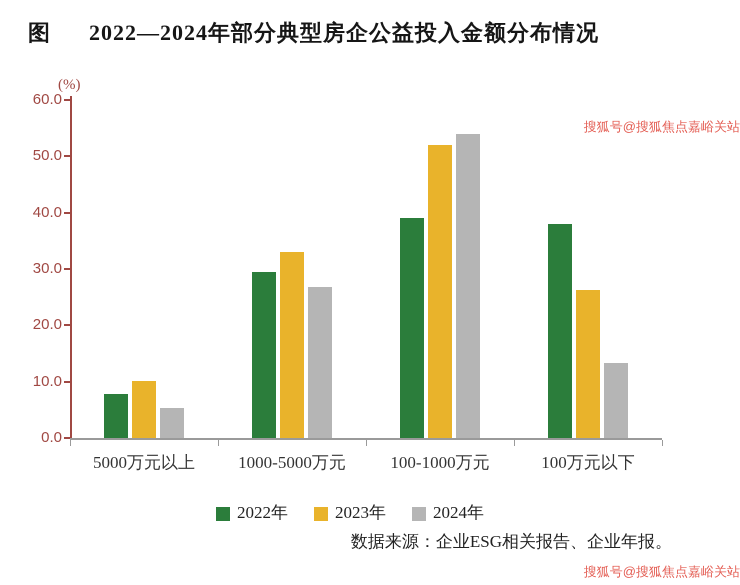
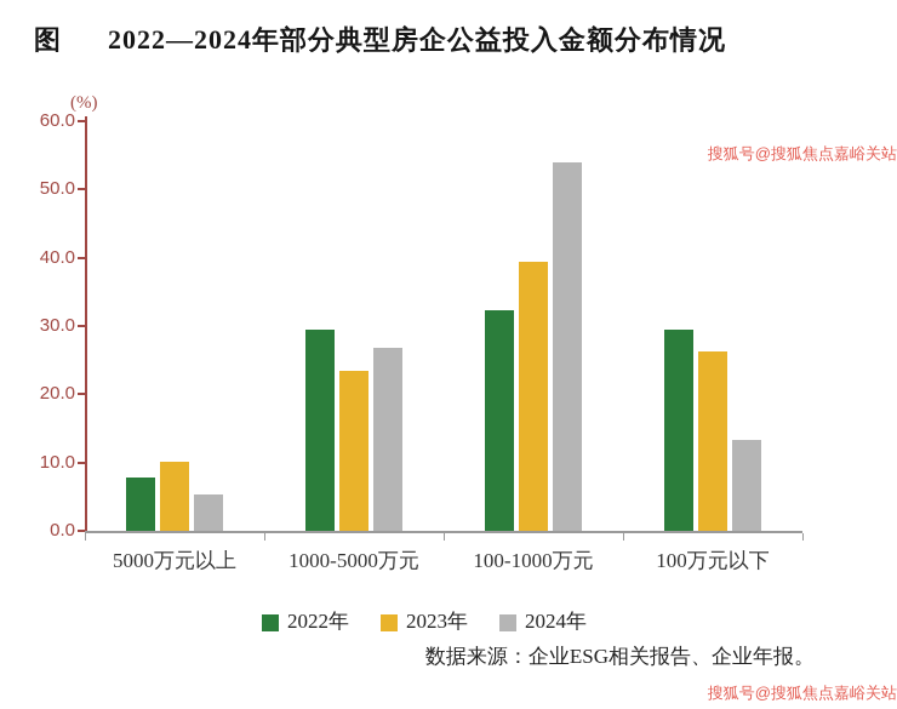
2023年/1000-5000万元: 33 -> 24
2022年/100-1000万元: 39 -> 32
2023年/100-1000万元: 52 -> 39
2022年/100万元以下: 38 -> 30
